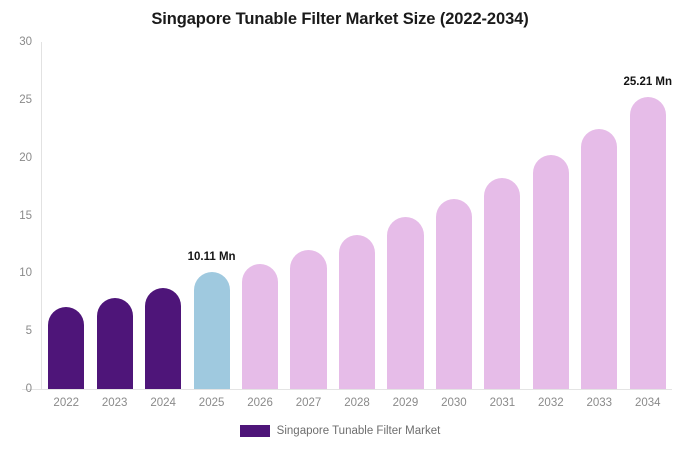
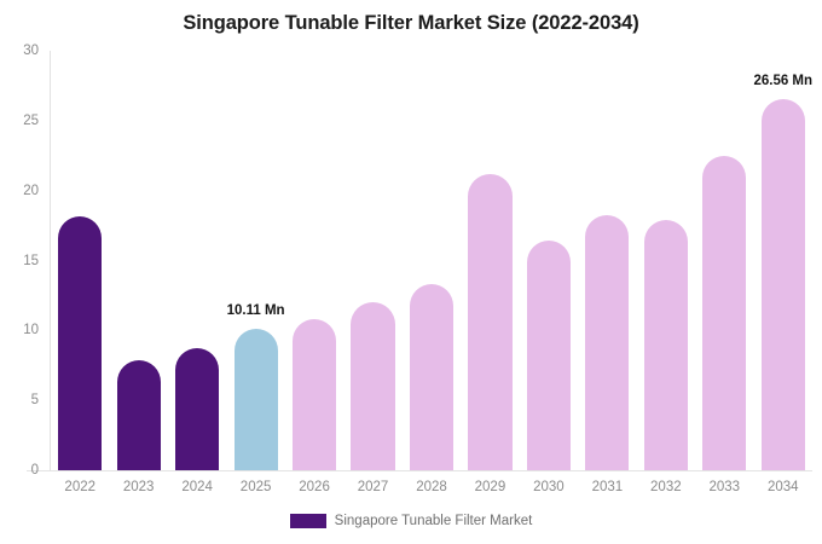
2022: 7.0 -> 18.2
2029: 14.8 -> 21.2
2032: 20.2 -> 17.9
2034: 25.21 -> 26.56
